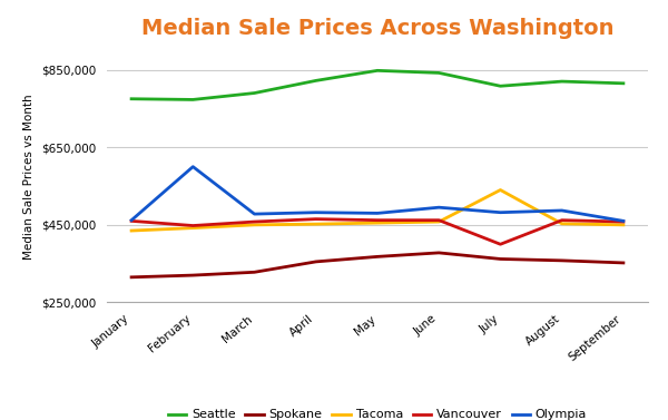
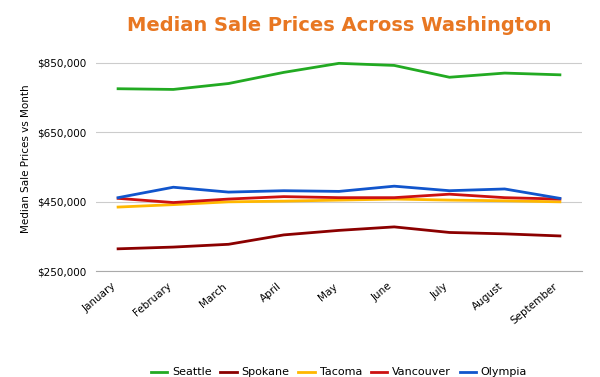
Olympia/February: $600,000 -> $492,000
Tacoma/July: $540,000 -> $455,000
Vancouver/July: $400,000 -> $472,000
